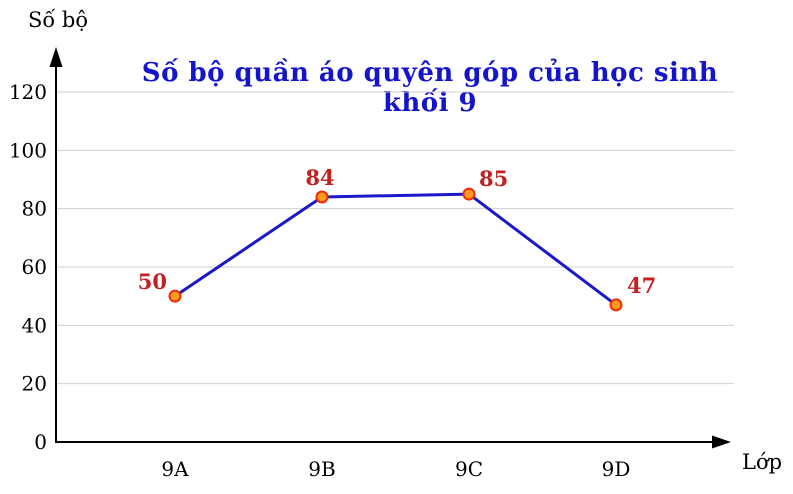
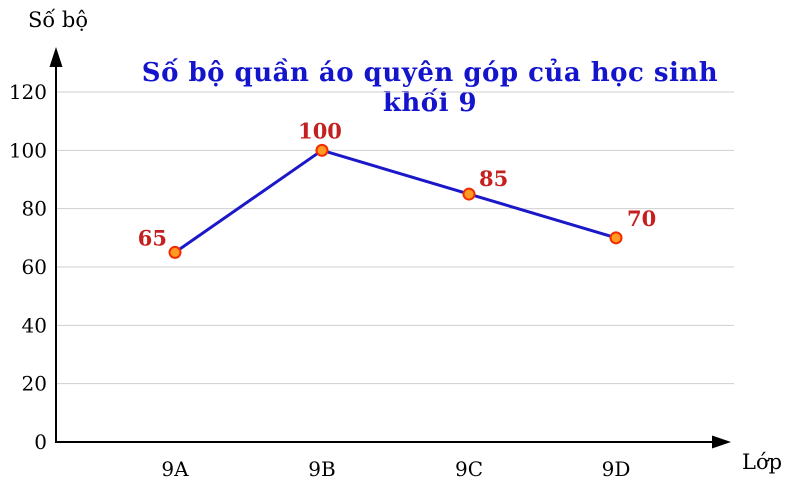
9A: 50 -> 65
9B: 84 -> 100
9D: 47 -> 70
